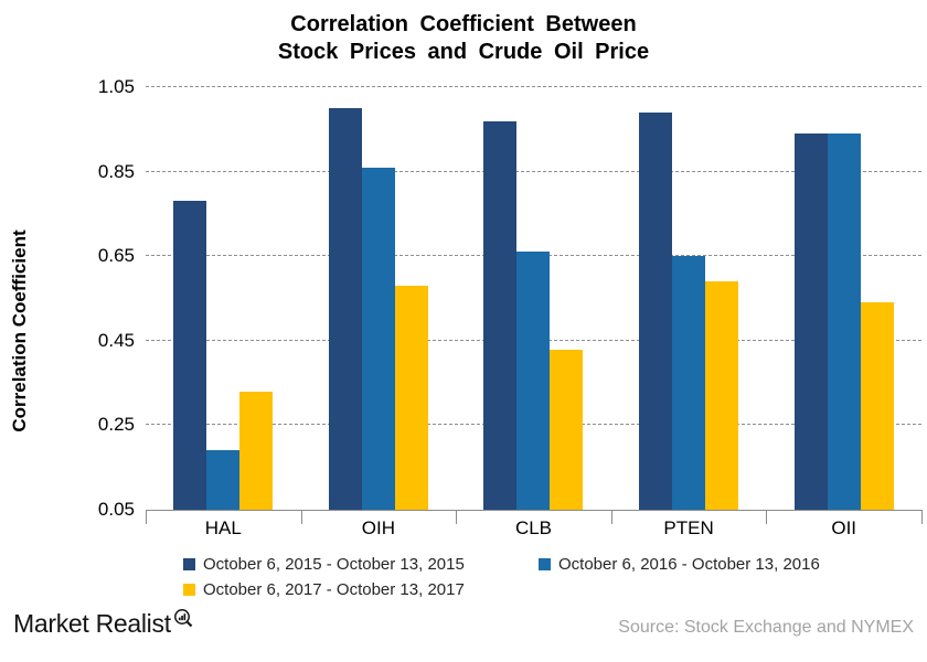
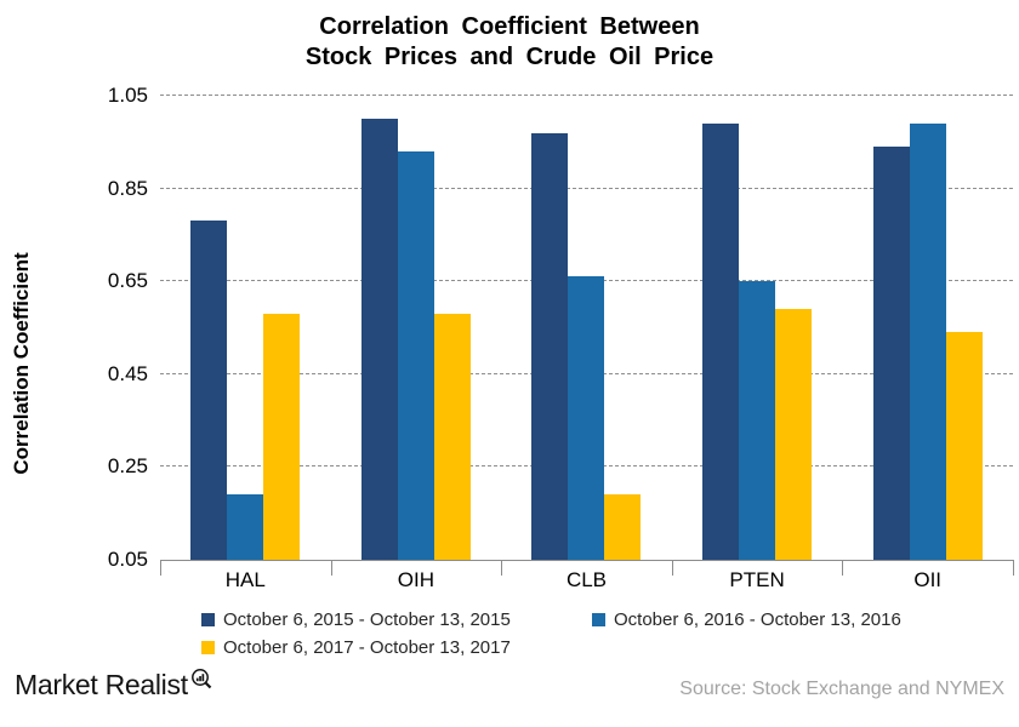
October 6, 2017 - October 13, 2017/HAL: 0.33 -> 0.58
October 6, 2016 - October 13, 2016/OIH: 0.86 -> 0.93
October 6, 2017 - October 13, 2017/CLB: 0.43 -> 0.19
October 6, 2016 - October 13, 2016/OII: 0.94 -> 0.99
